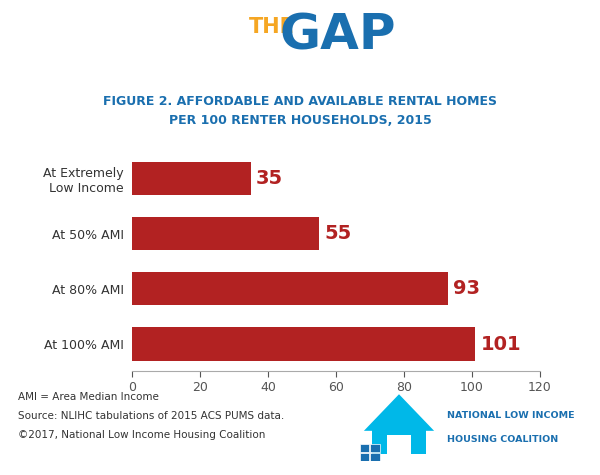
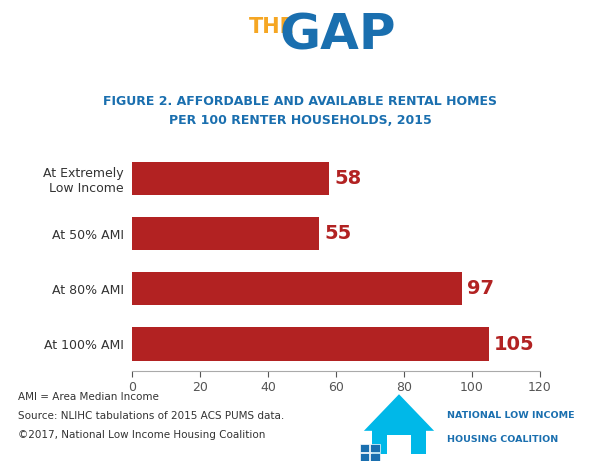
At Extremely Low Income: 35 -> 58
At 80% AMI: 93 -> 97
At 100% AMI: 101 -> 105
